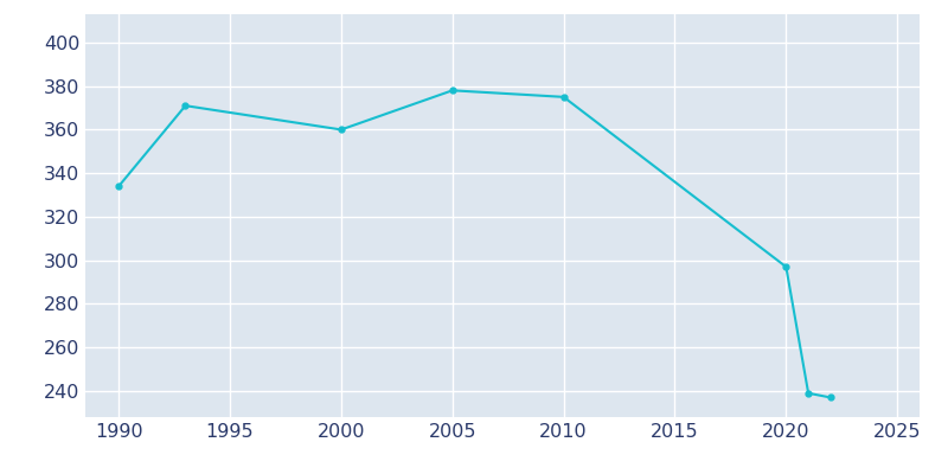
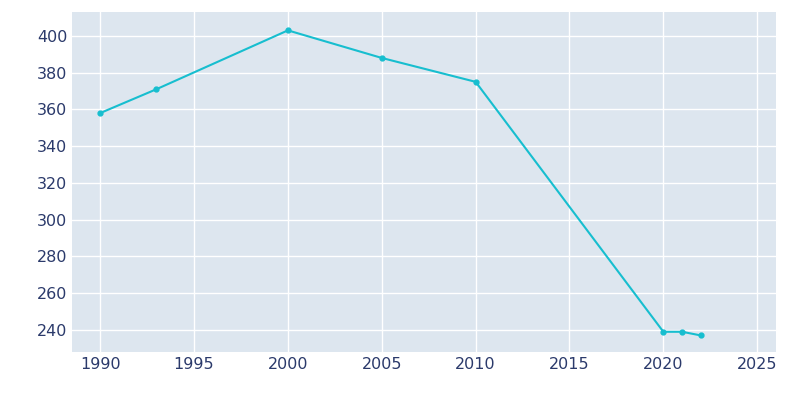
1990: 334 -> 358
2000: 360 -> 403
2005: 378 -> 388
2020: 297 -> 239
